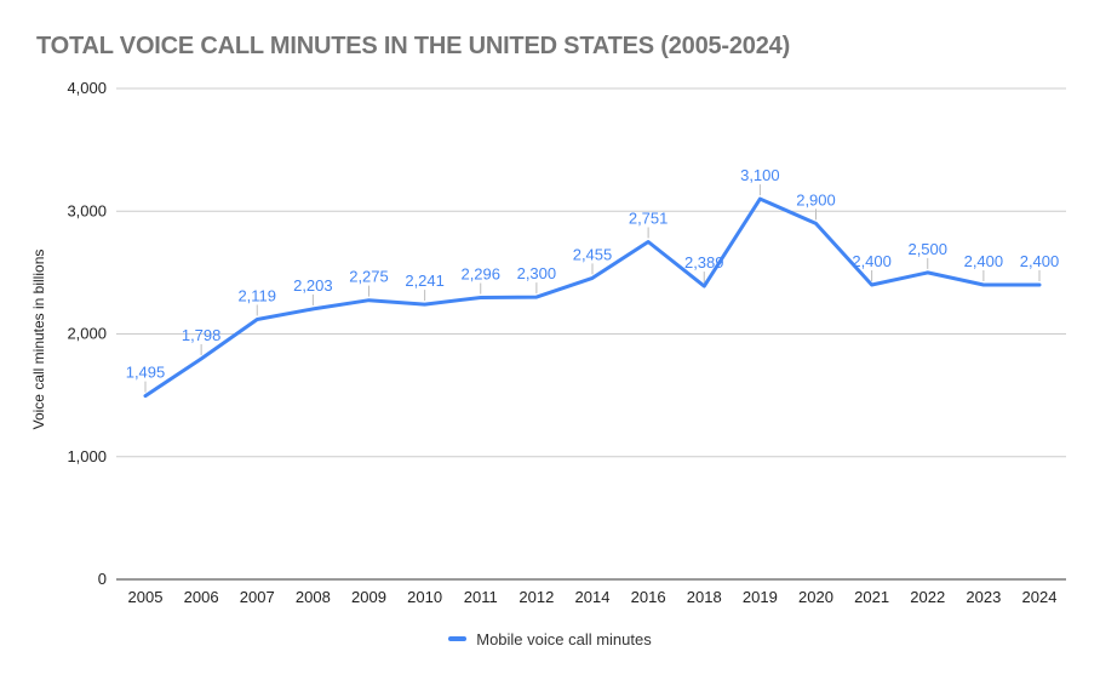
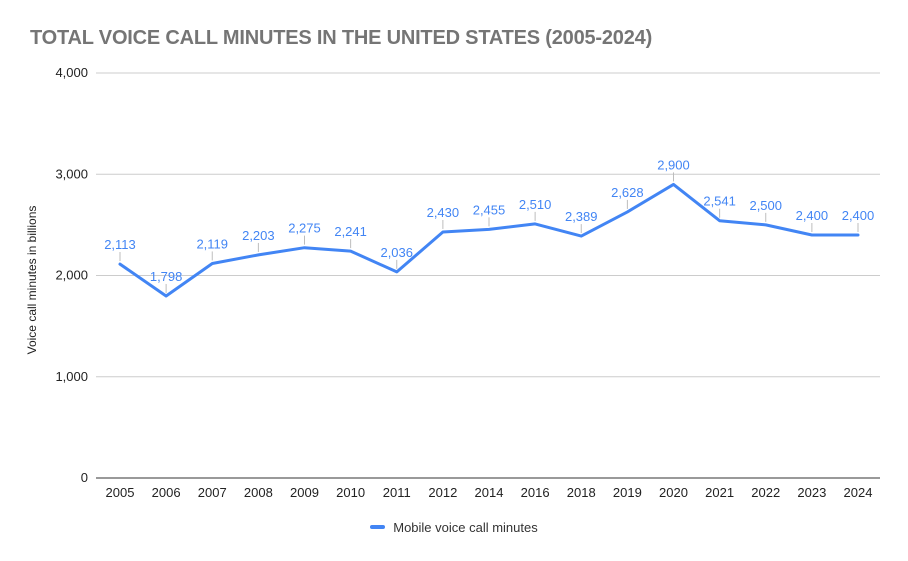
2005: 1,495 -> 2,113
2011: 2,296 -> 2,036
2012: 2,300 -> 2,430
2016: 2,751 -> 2,510
2019: 3,100 -> 2,628
2021: 2,400 -> 2,541
